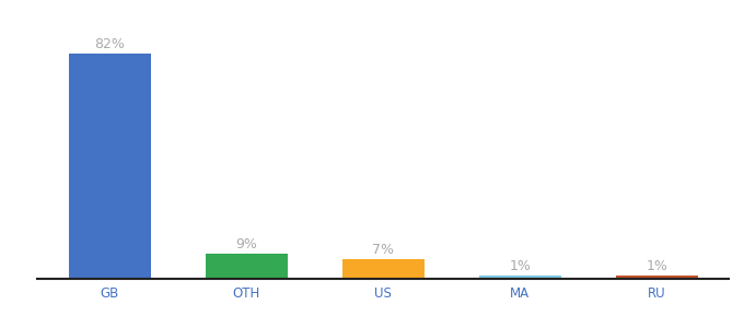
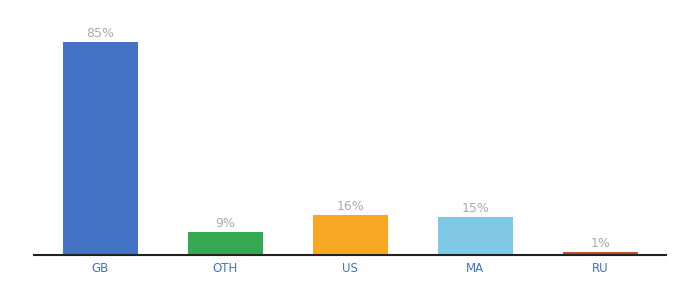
GB: 82% -> 85%
US: 7% -> 16%
MA: 1% -> 15%
